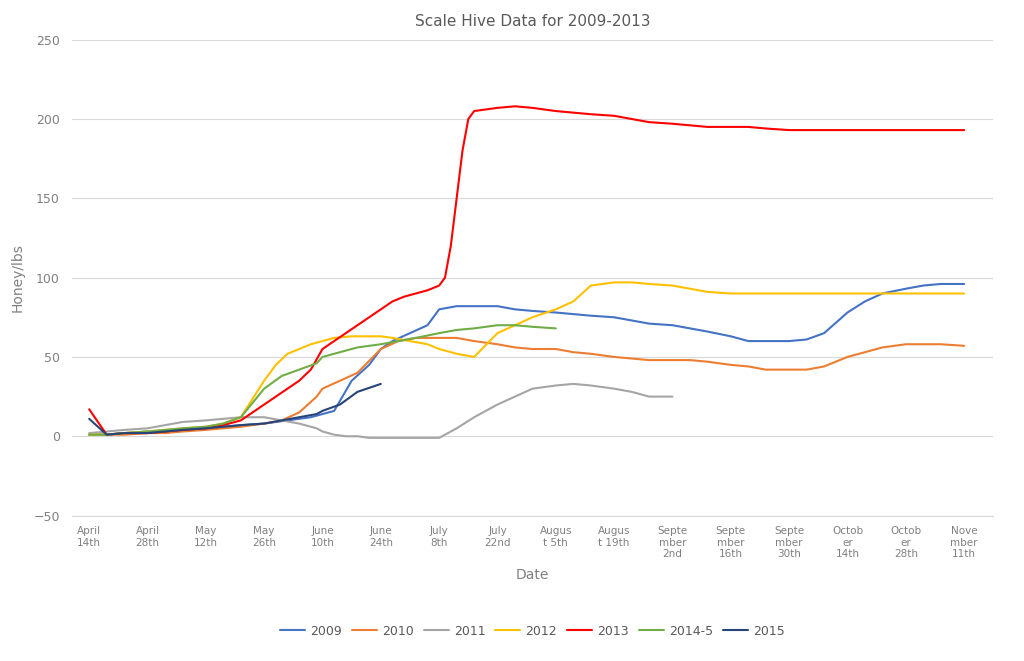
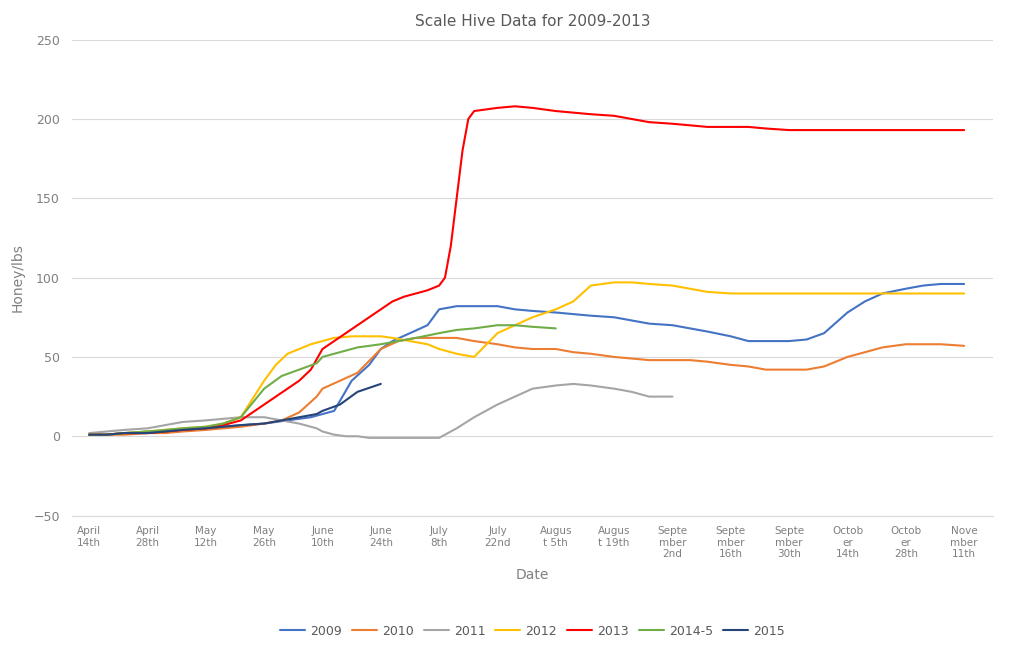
2013/April 14th: 17 -> 1
2015/April 14th: 11 -> 1
